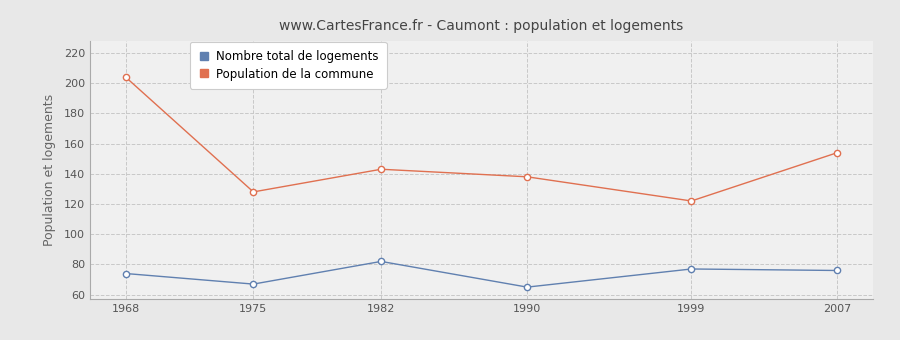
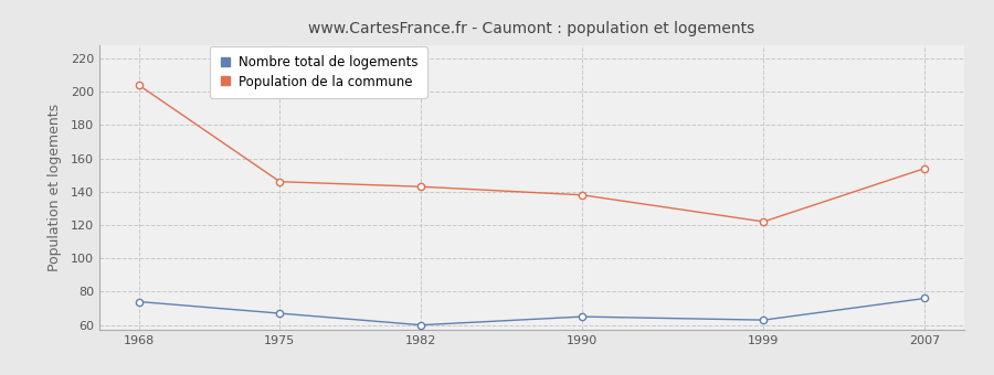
Population de la commune/1975: 128 -> 146
Nombre total de logements/1982: 82 -> 60
Nombre total de logements/1999: 77 -> 63
